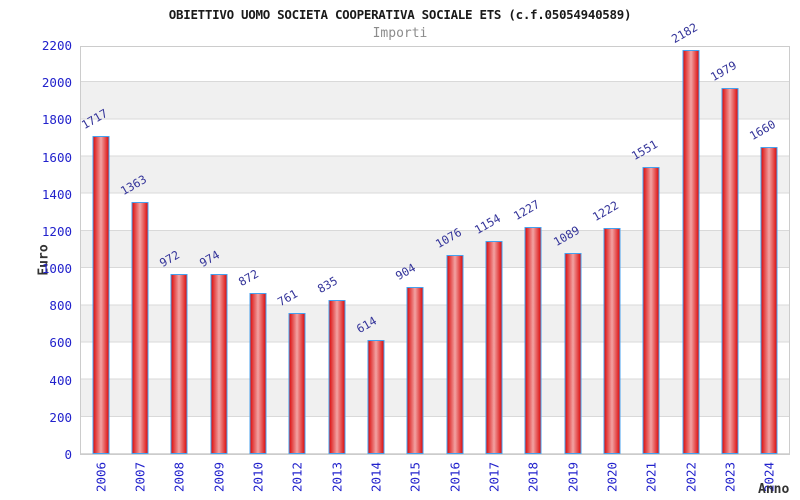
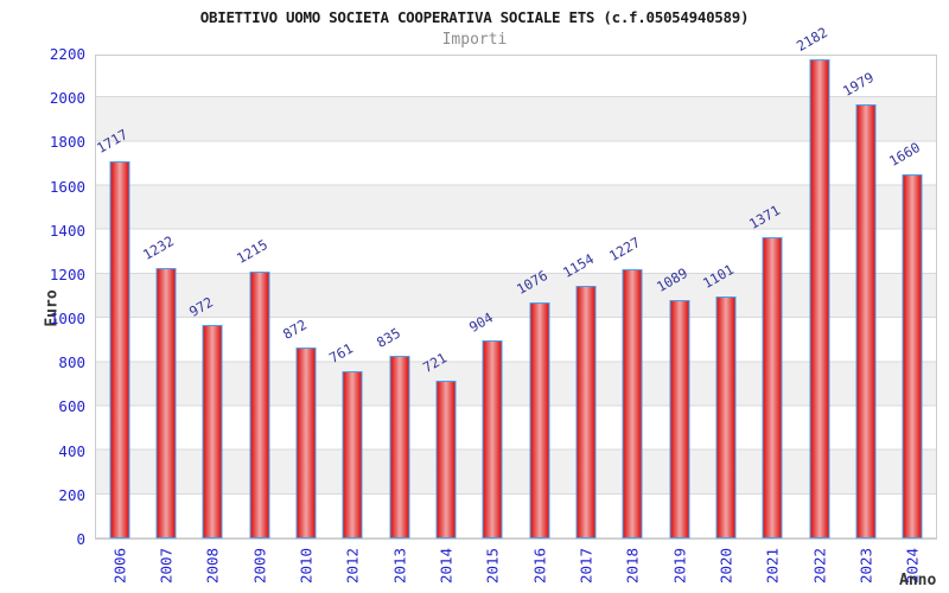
2007: 1363 -> 1232
2009: 974 -> 1215
2014: 614 -> 721
2020: 1222 -> 1101
2021: 1551 -> 1371
